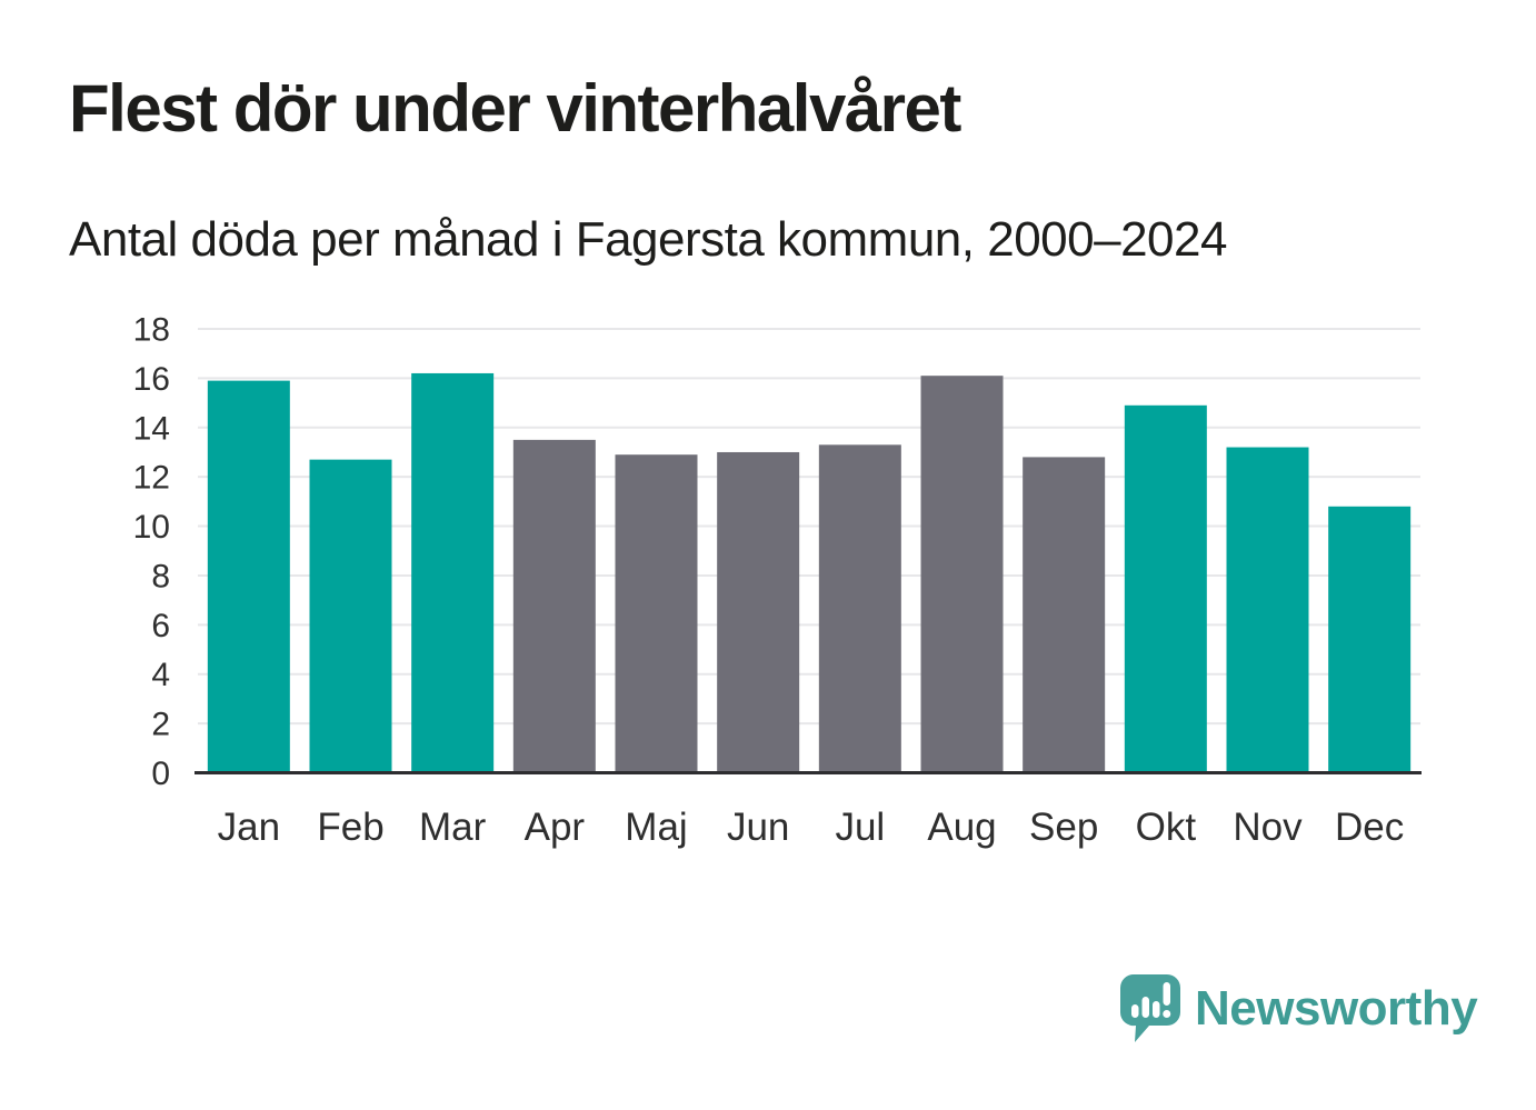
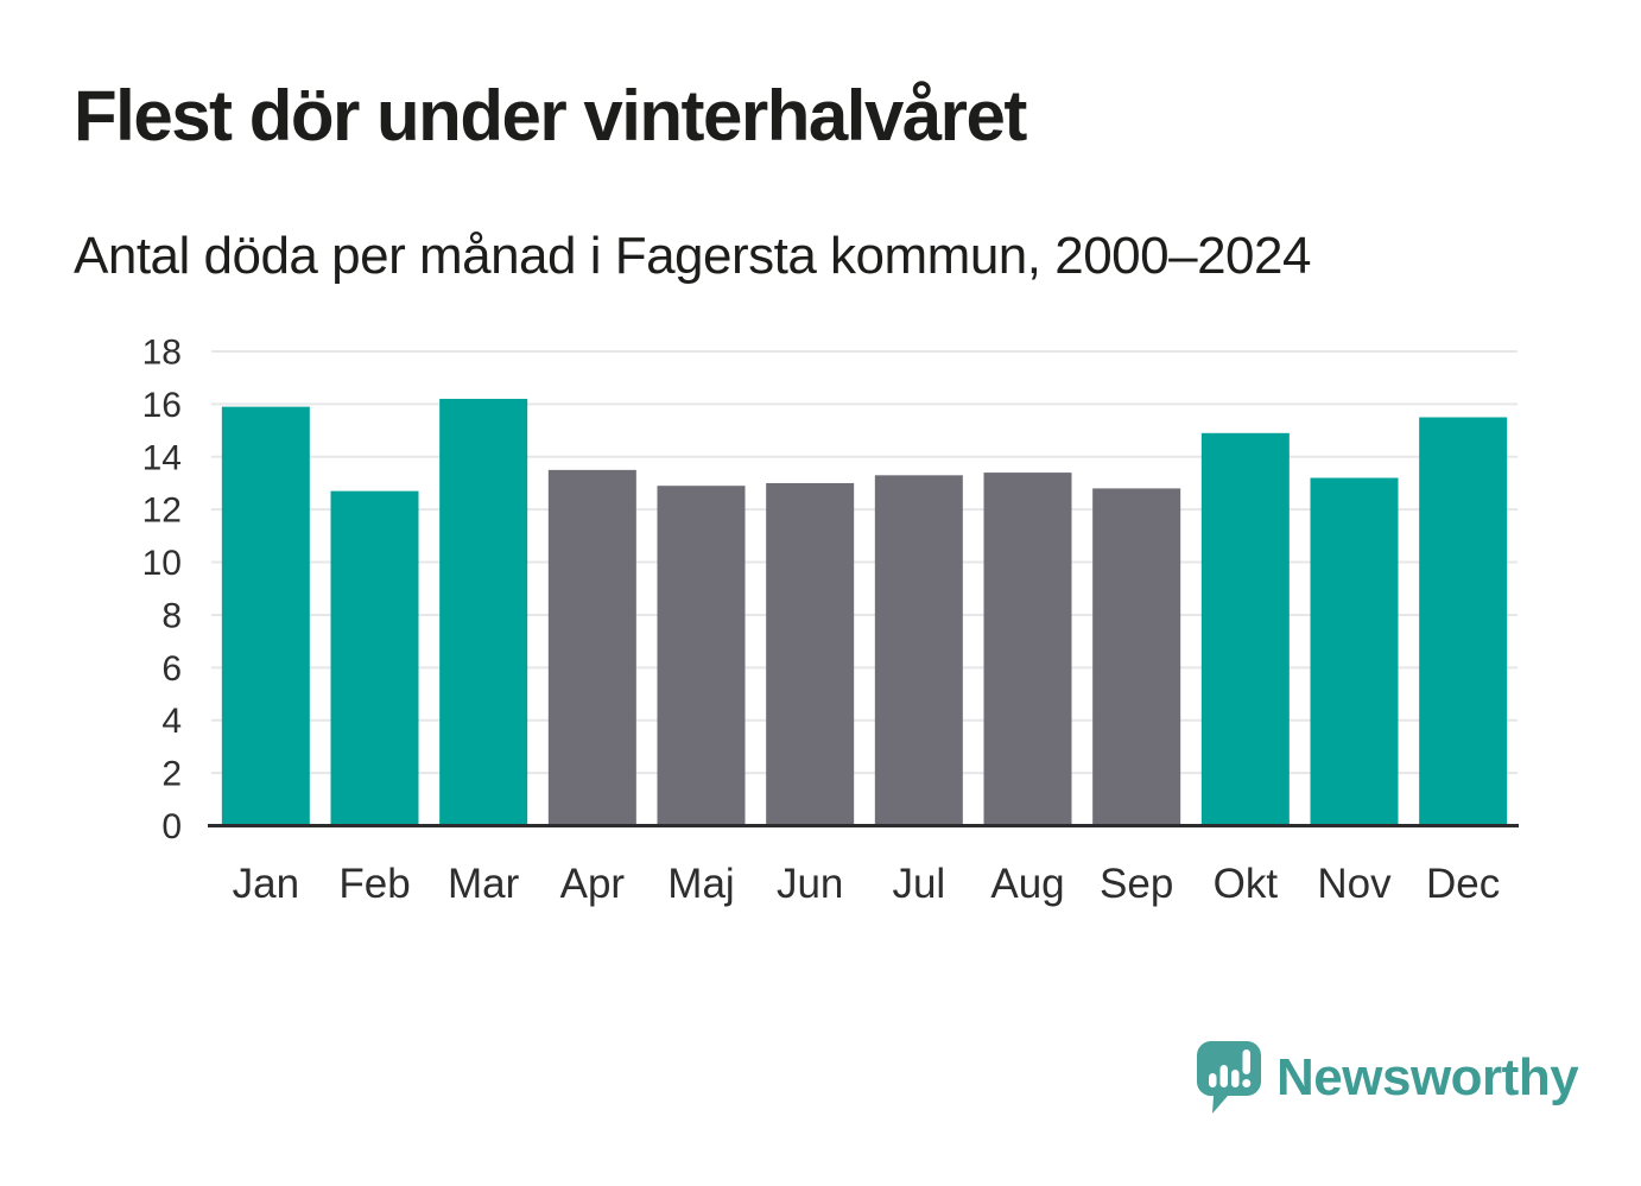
Aug: 16.1 -> 13.4
Dec: 10.8 -> 15.5
